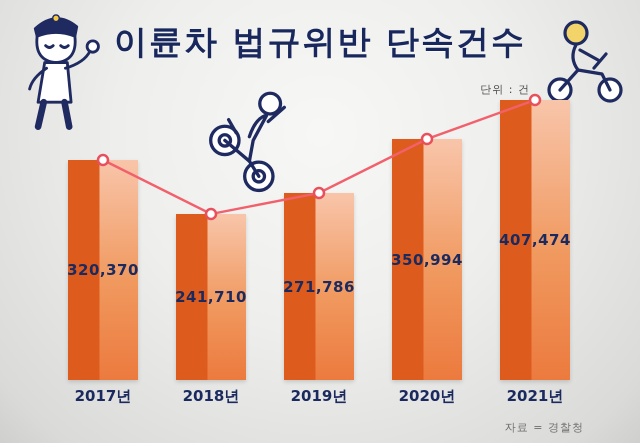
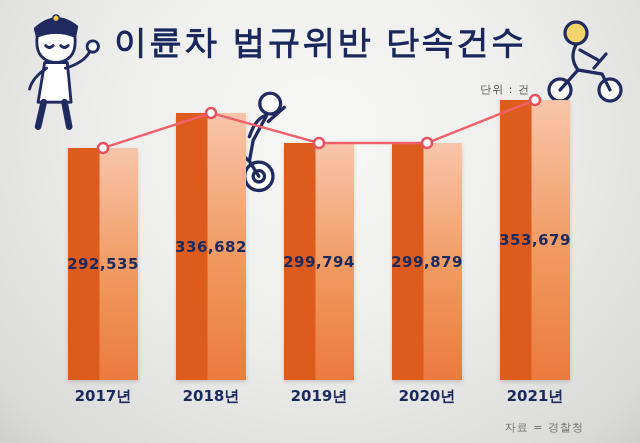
2017년: 320,370 -> 292,535
2018년: 241,710 -> 336,682
2019년: 271,786 -> 299,794
2020년: 350,994 -> 299,879
2021년: 407,474 -> 353,679
